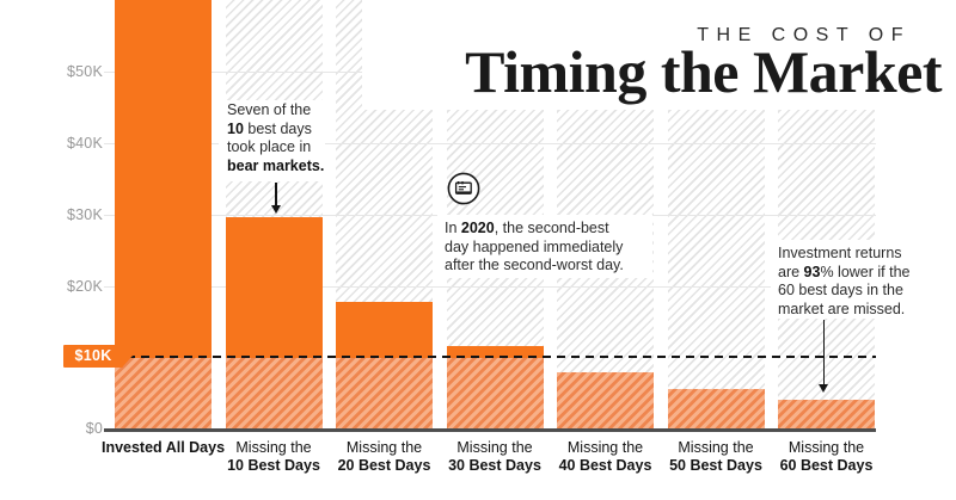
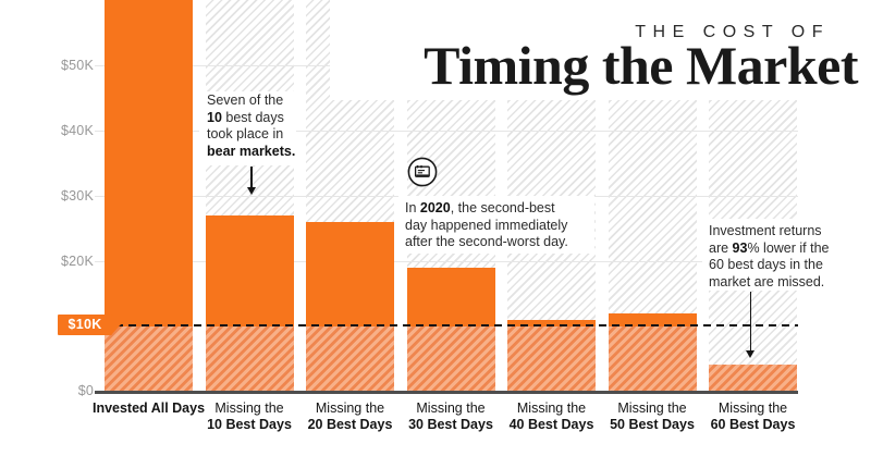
Missing the 10 Best Days: $30K -> $27K
Missing the 20 Best Days: $18K -> $26K
Missing the 30 Best Days: $12K -> $19K
Missing the 40 Best Days: $8K -> $11K
Missing the 50 Best Days: $6K -> $12K
